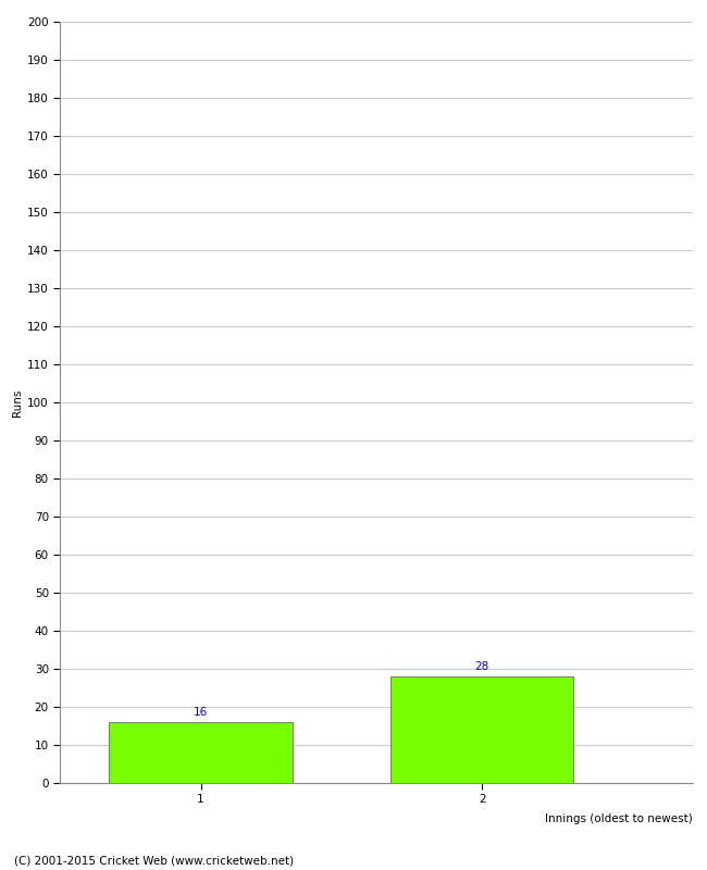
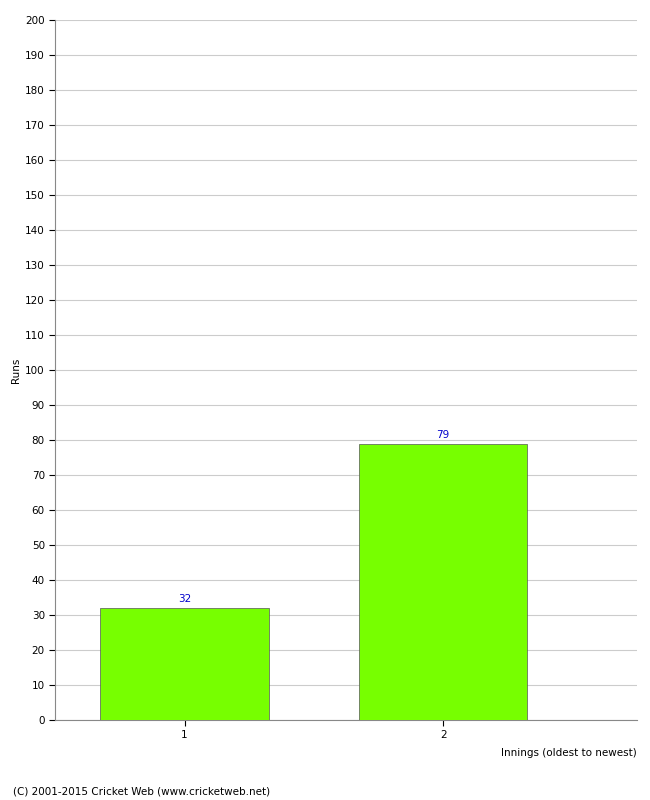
1: 16 -> 32
2: 28 -> 79
